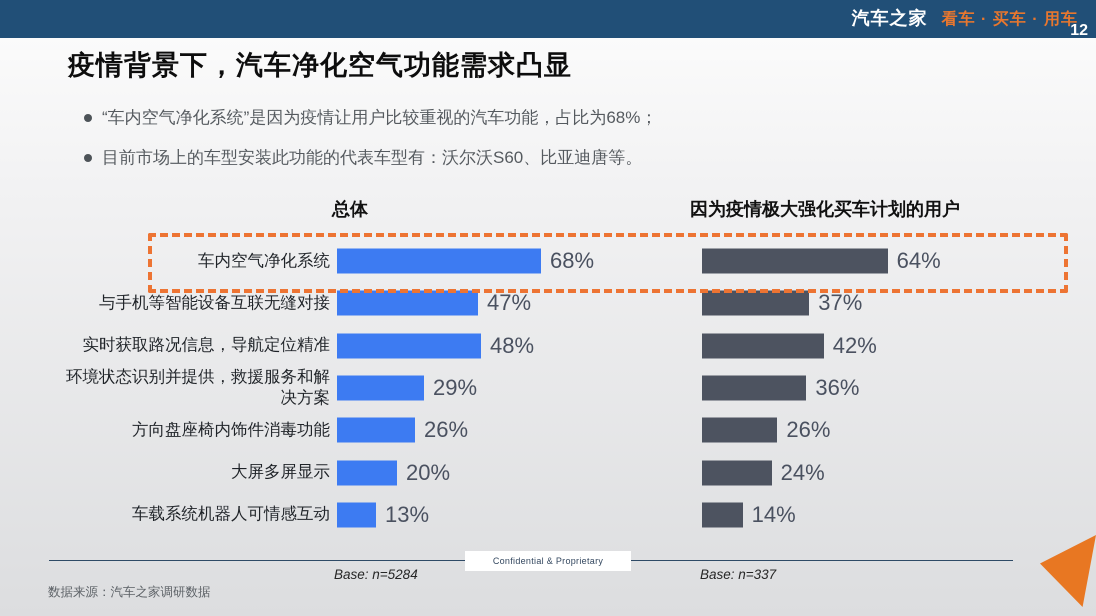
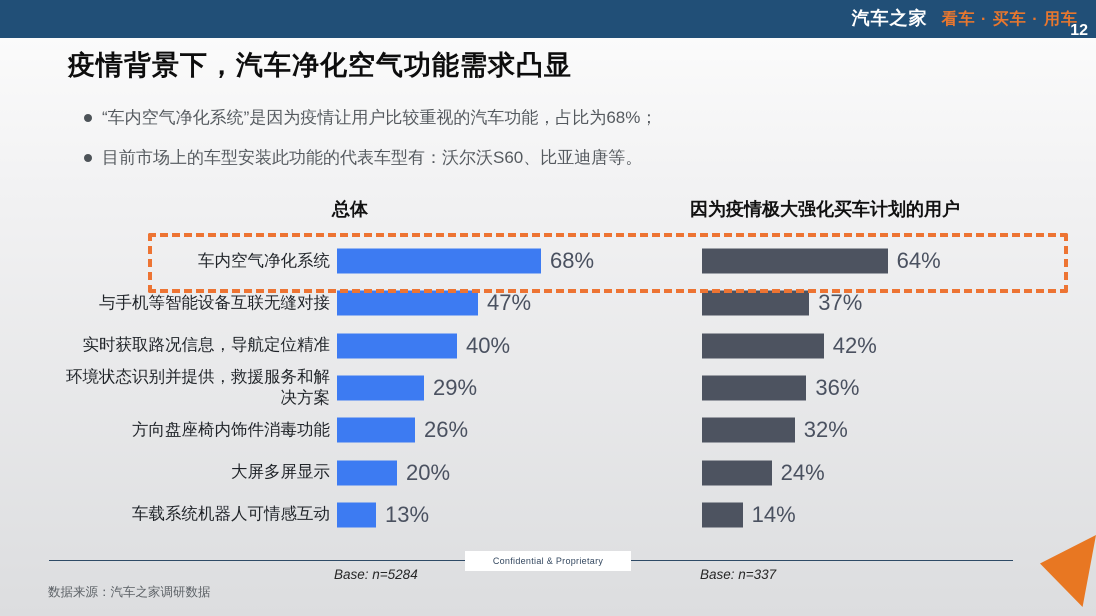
总体/实时获取路况信息，导航定位精准: 48% -> 40%
因为疫情极大强化买车计划的用户/方向盘座椅内饰件消毒功能: 26% -> 32%
